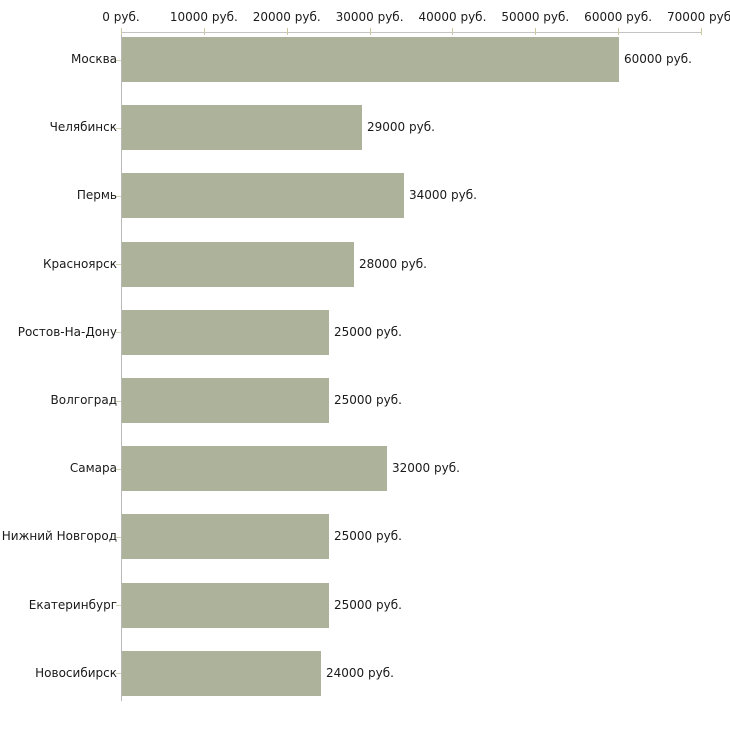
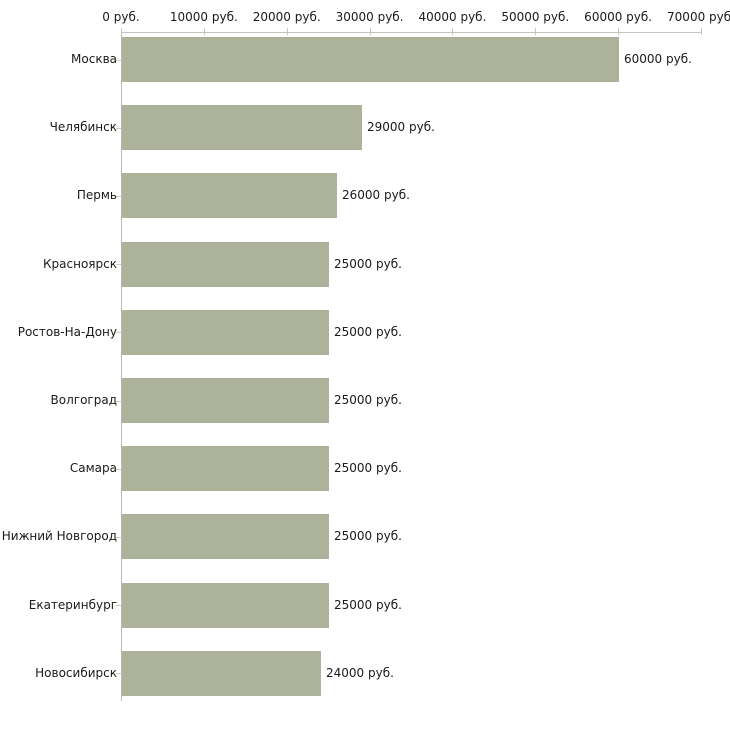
Пермь: 34000 -> 26000
Красноярск: 28000 -> 25000
Самара: 32000 -> 25000
